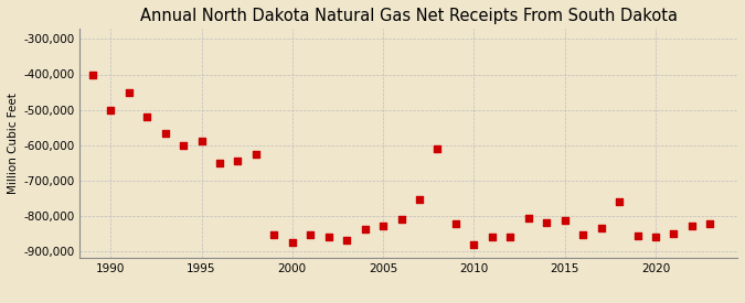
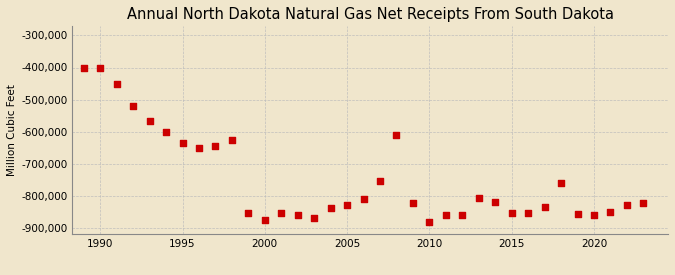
1990: -500,000 -> -400,000
1995: -590,000 -> -635,000
2015: -815,000 -> -855,000
